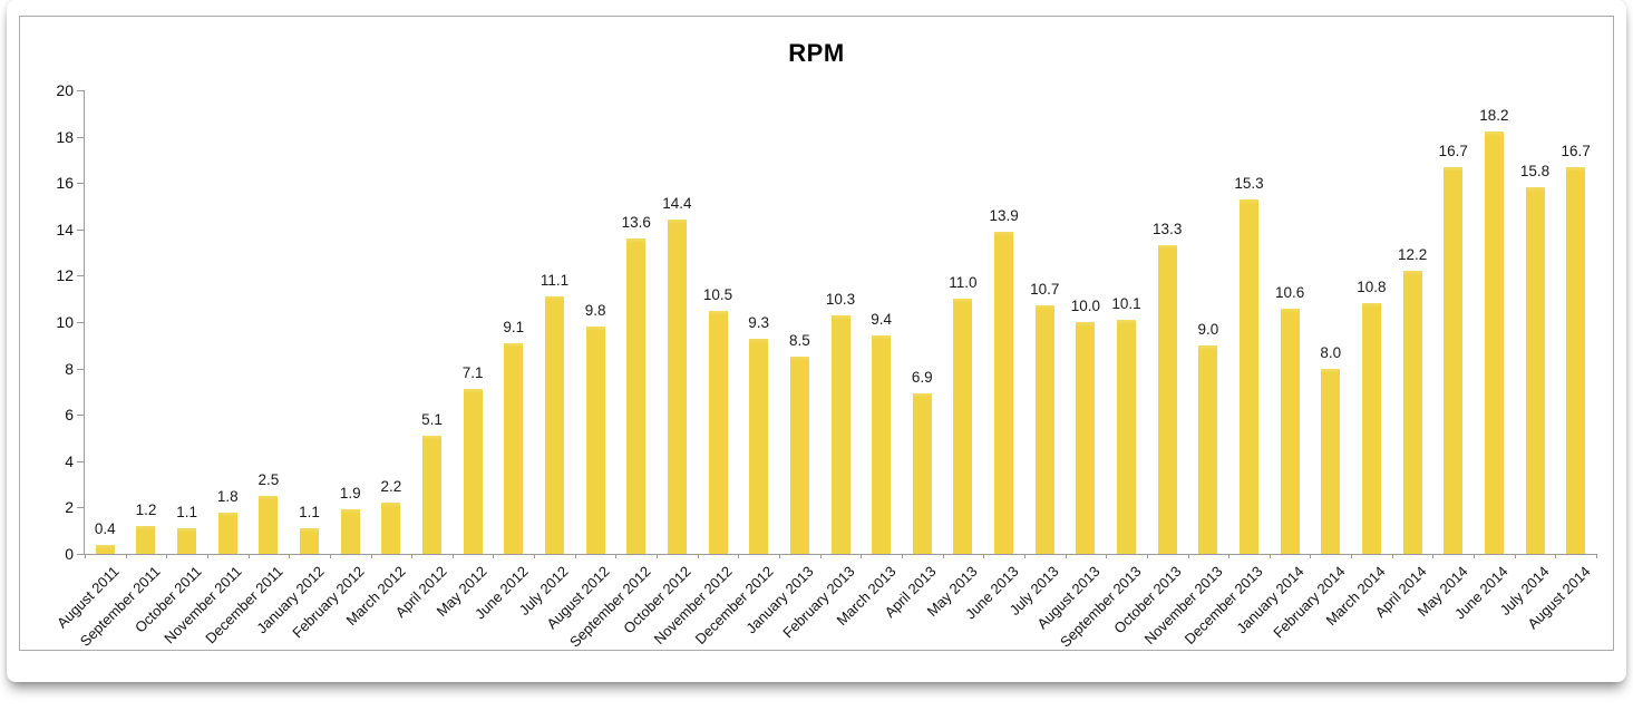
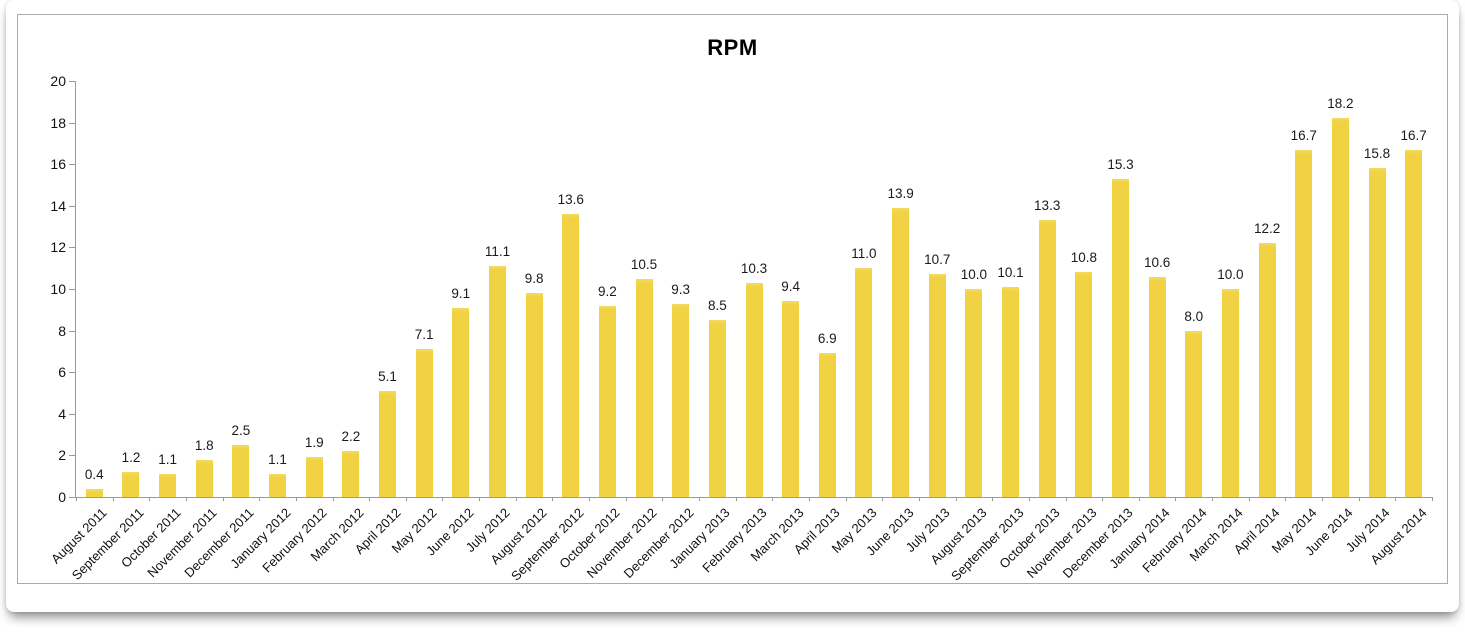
October 2012: 14.4 -> 9.2
November 2013: 9.0 -> 10.8
March 2014: 10.8 -> 10.0
